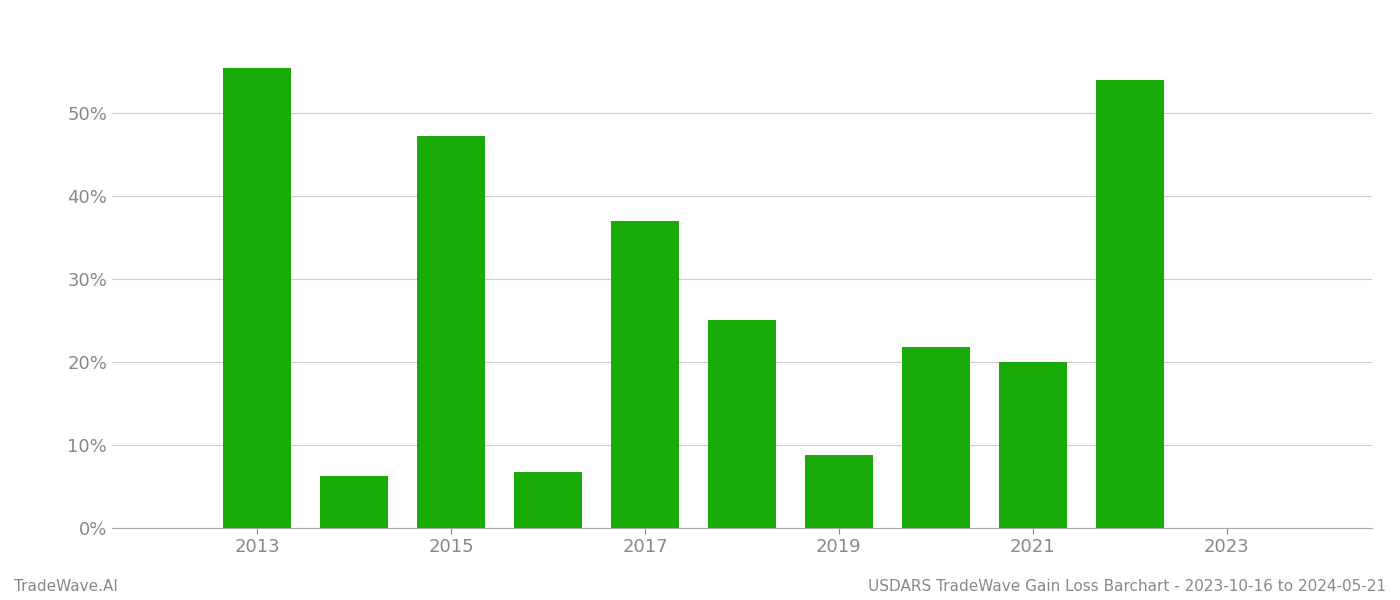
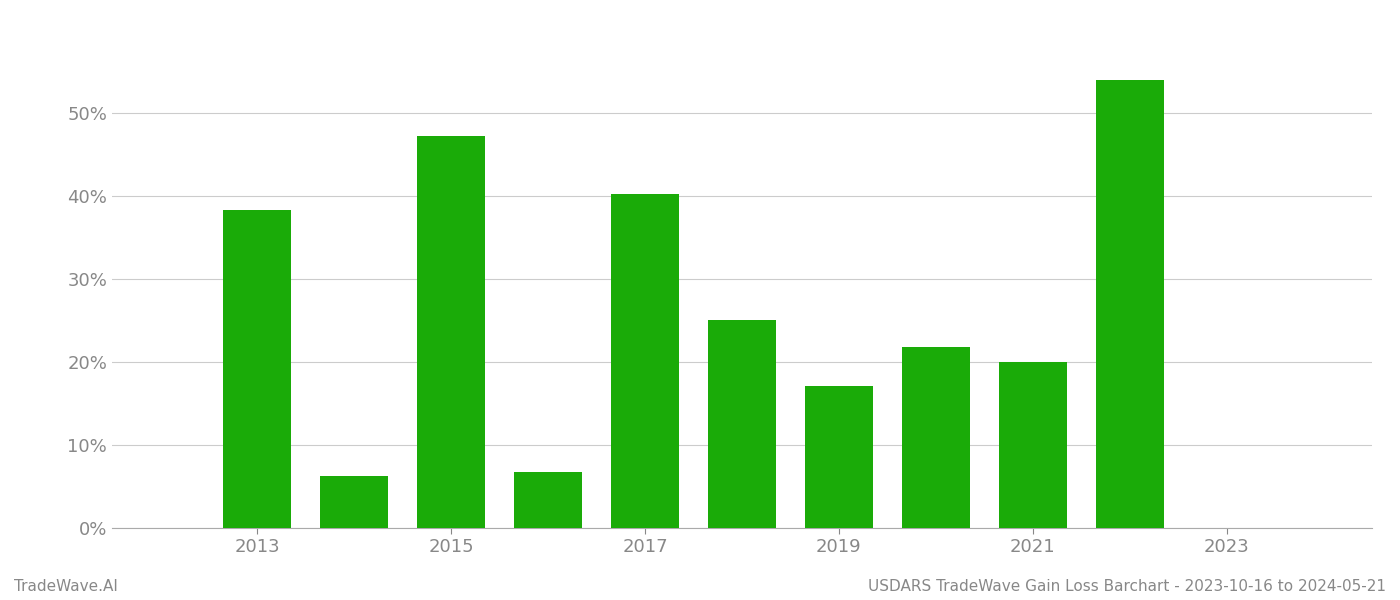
2013: 55.4% -> 38.3%
2017: 37.0% -> 40.3%
2019: 8.8% -> 17.1%
